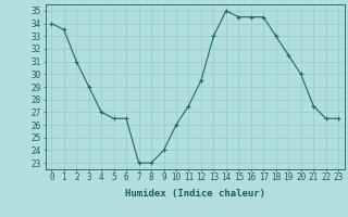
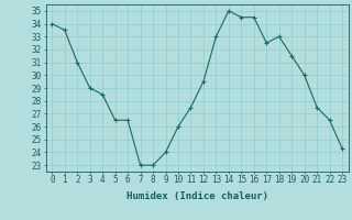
4: 27.0 -> 28.5
17: 34.5 -> 32.5
23: 26.5 -> 24.3
